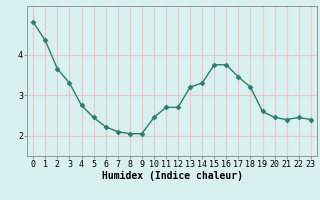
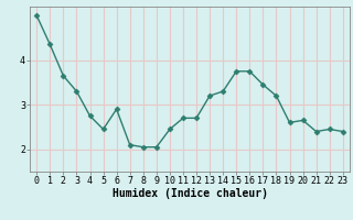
0: 4.80 -> 5.00
6: 2.22 -> 2.90
20: 2.45 -> 2.65
